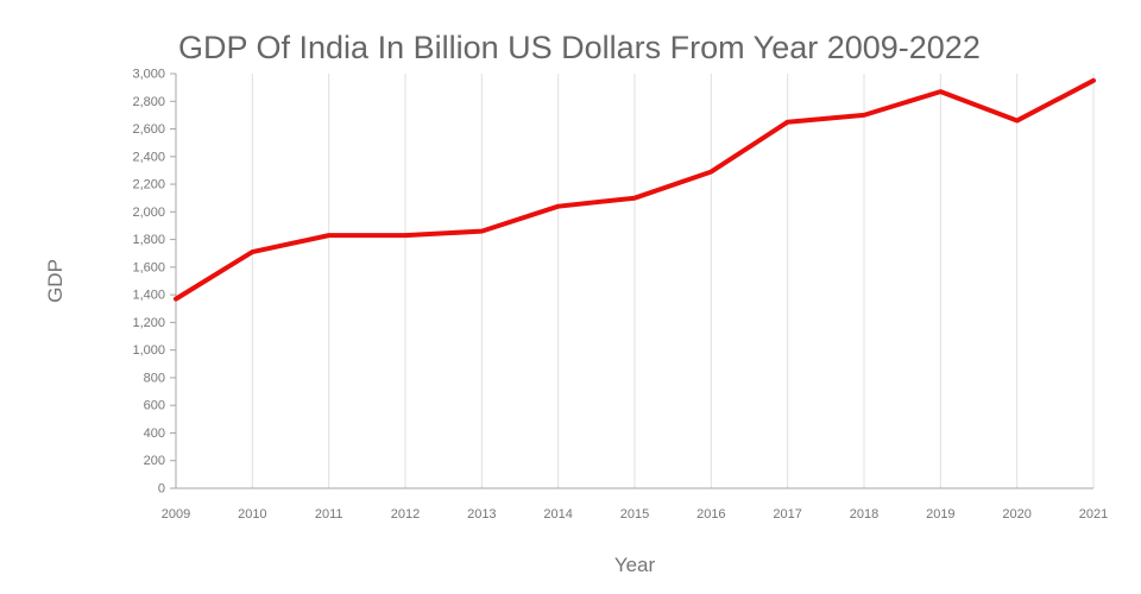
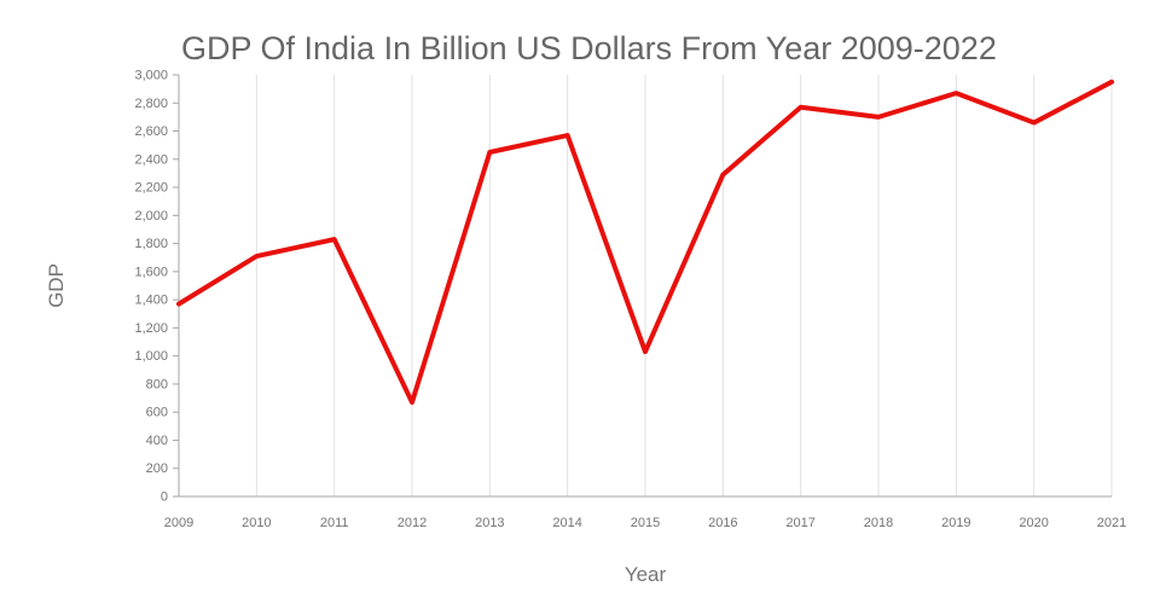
2012: 1830 -> 670
2013: 1860 -> 2450
2014: 2040 -> 2570
2015: 2100 -> 1030
2017: 2650 -> 2770
